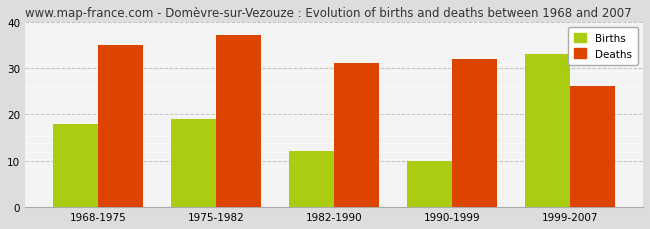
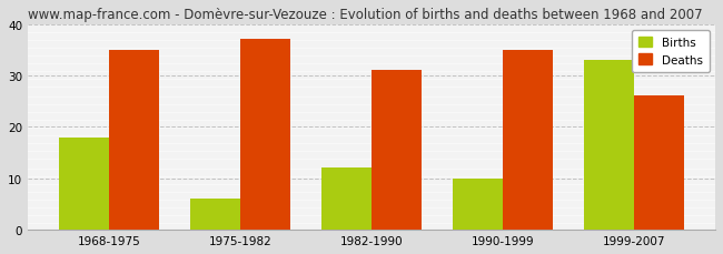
Births/1975-1982: 19 -> 6
Deaths/1990-1999: 32 -> 35
